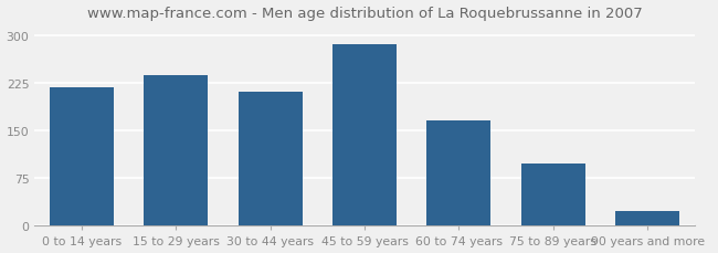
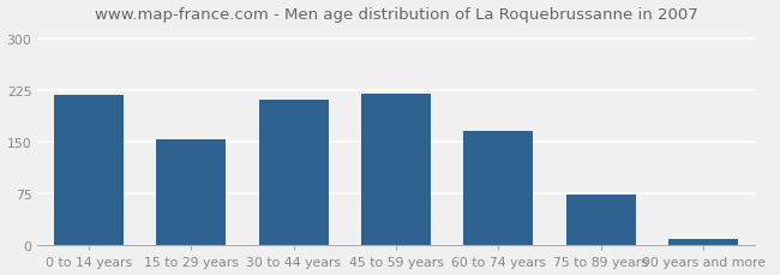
15 to 29 years: 236 -> 153
45 to 59 years: 286 -> 220
75 to 89 years: 98 -> 73
90 years and more: 24 -> 10
